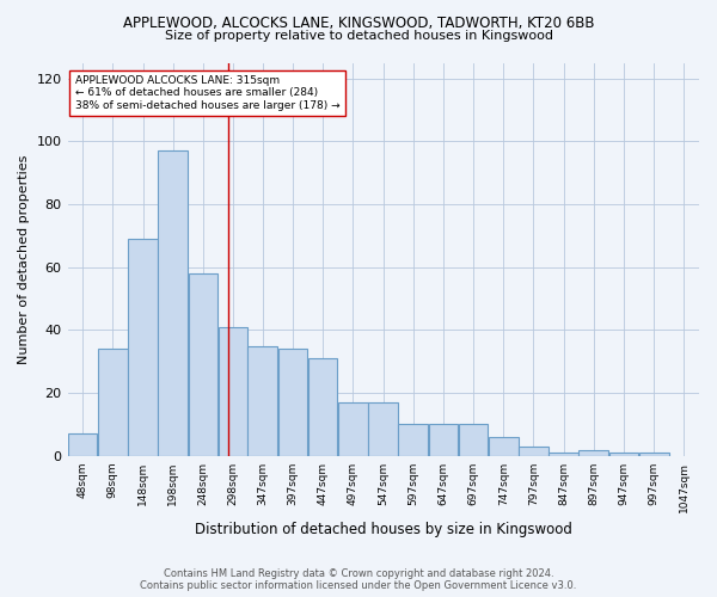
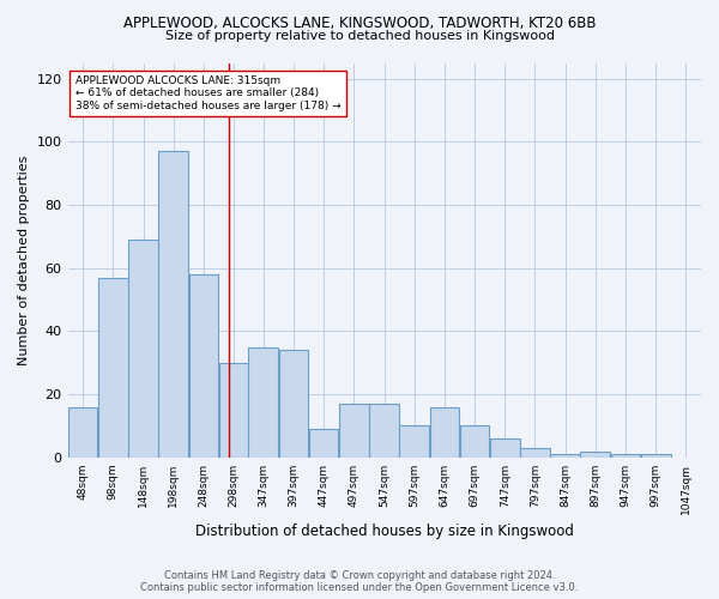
48sqm: 7 -> 16
98sqm: 34 -> 57
298sqm: 41 -> 30
447sqm: 31 -> 9
647sqm: 10 -> 16
